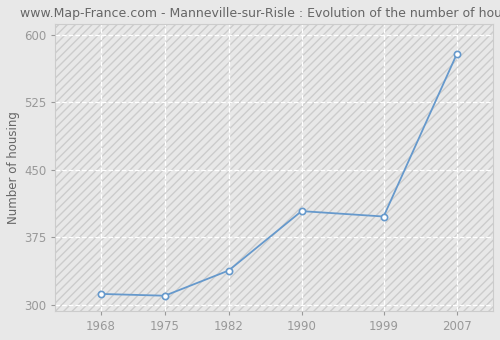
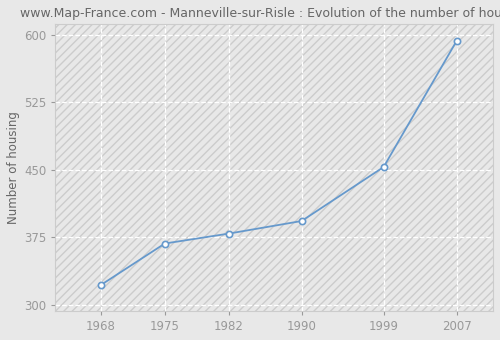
1968: 312 -> 322
1975: 310 -> 368
1982: 338 -> 379
1990: 404 -> 393
1999: 398 -> 453
2007: 578 -> 593
